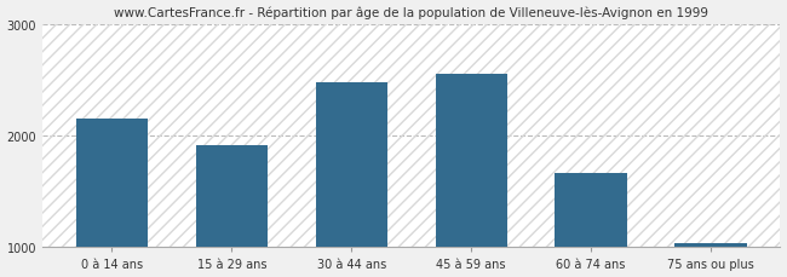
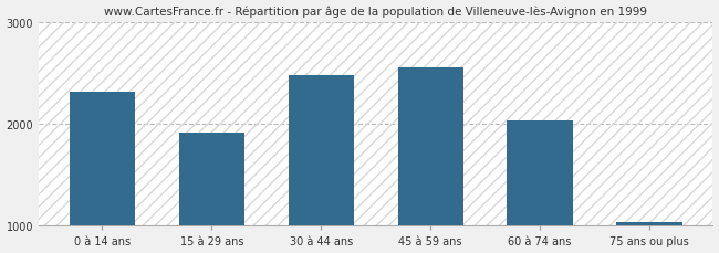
0 à 14 ans: 2150 -> 2320
60 à 74 ans: 1670 -> 2040
